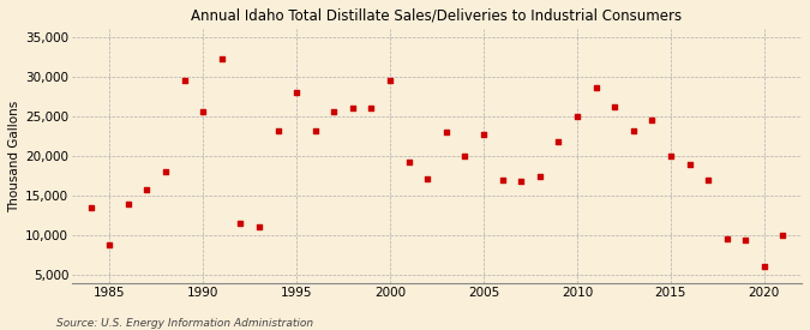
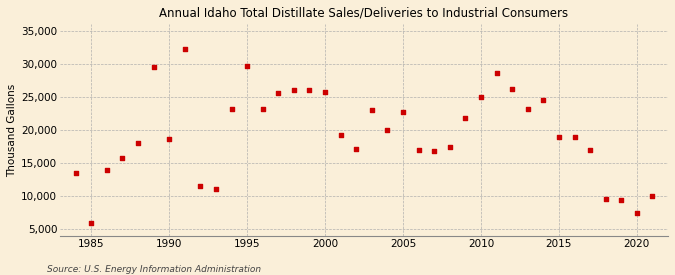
1985: 8,800 -> 6,000
1990: 25,500 -> 18,600
1995: 28,000 -> 29,600
2000: 29,500 -> 25,800
2015: 20,000 -> 19,000
2020: 6,100 -> 7,400
